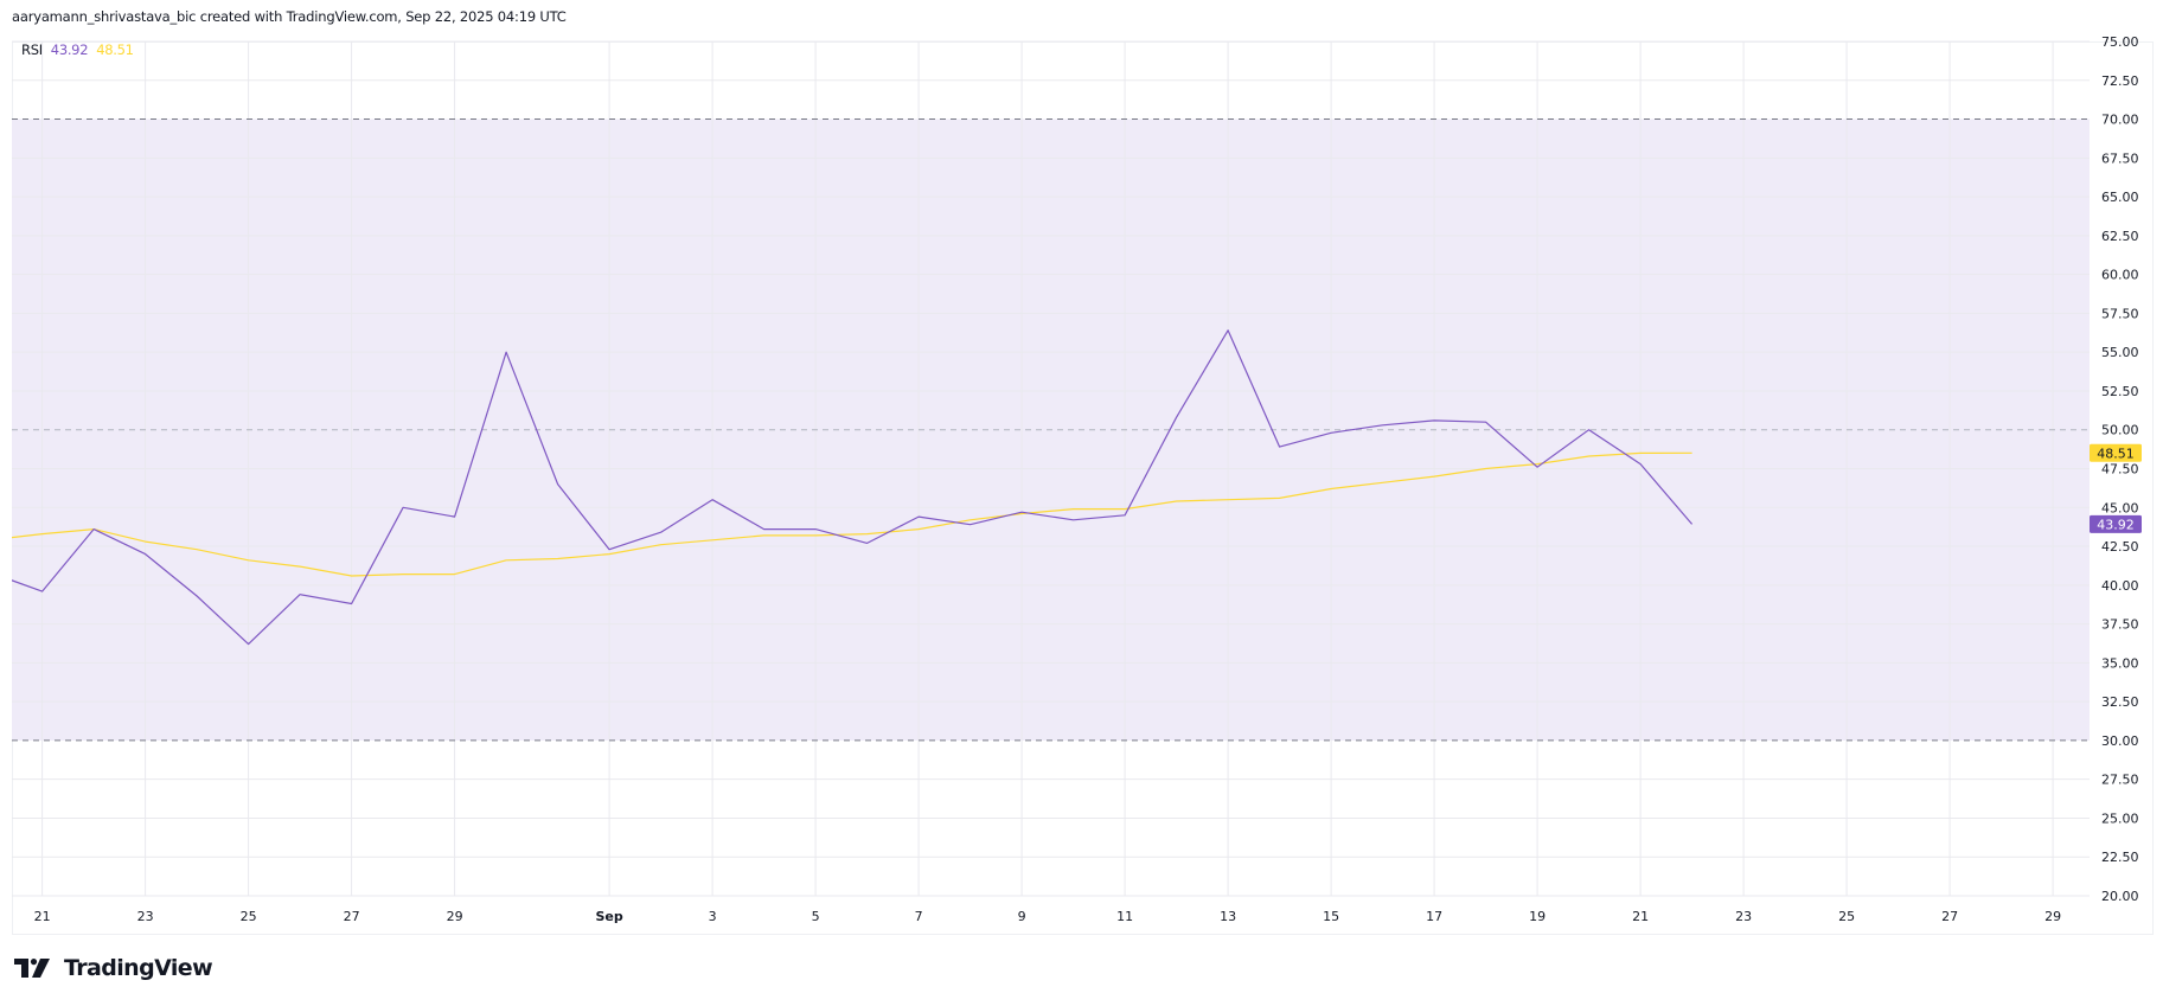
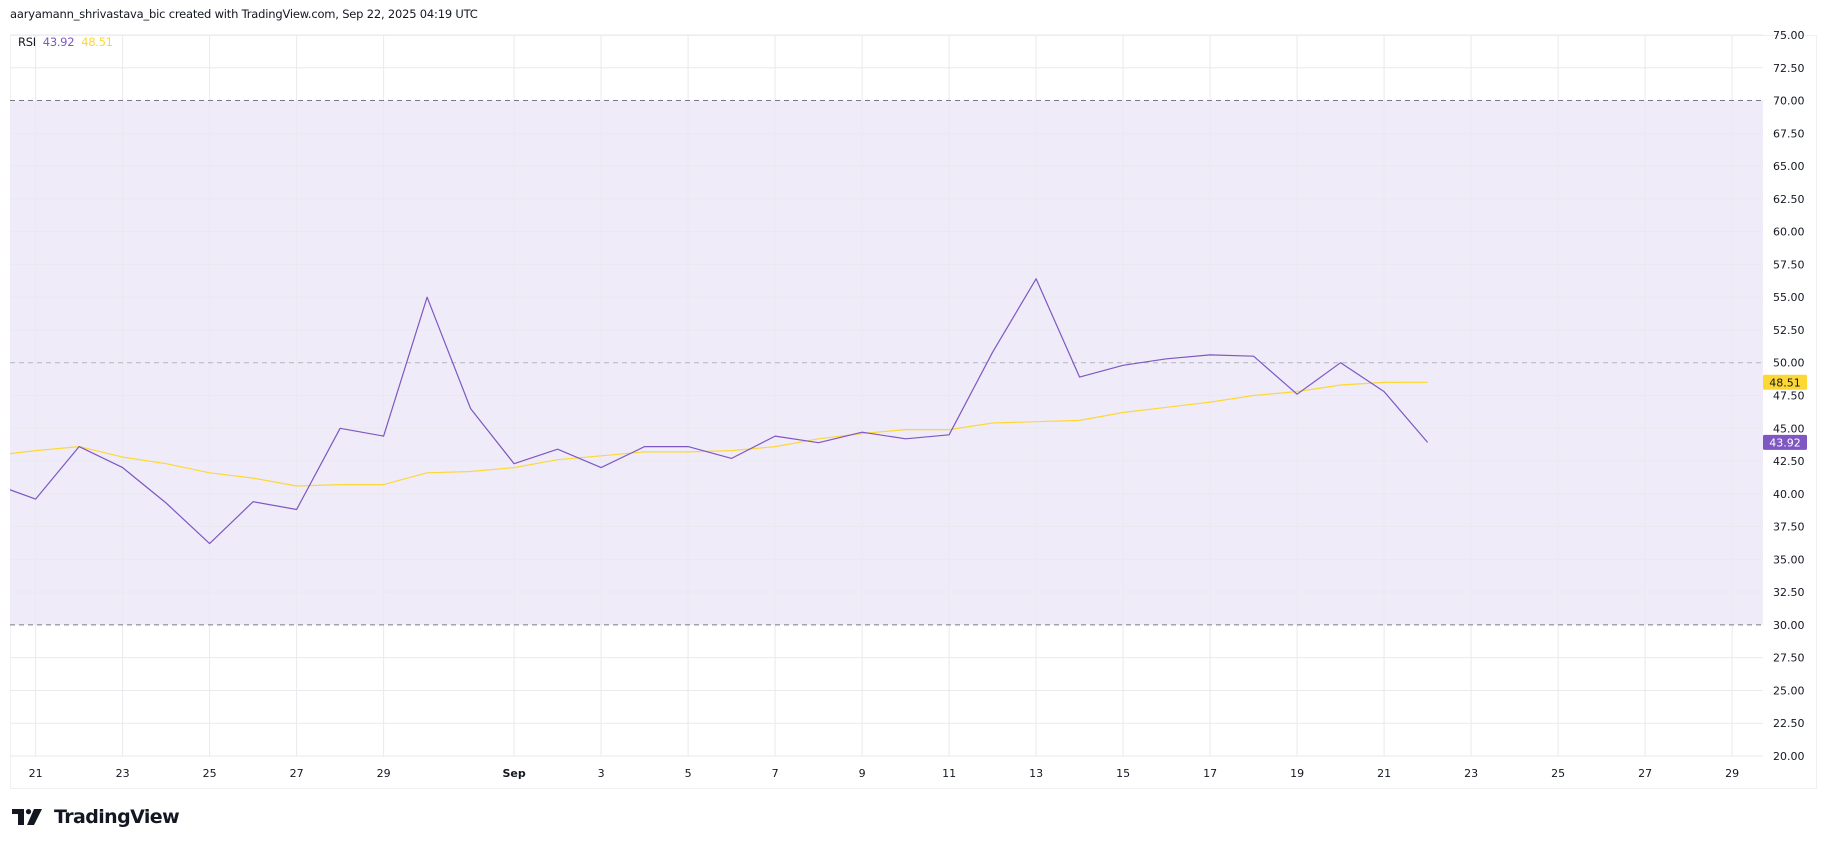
RSI/Sep 3: 45.5 -> 42.0
